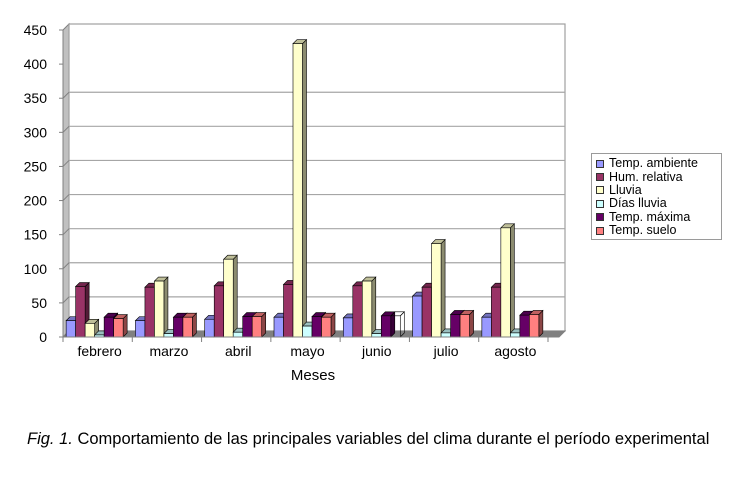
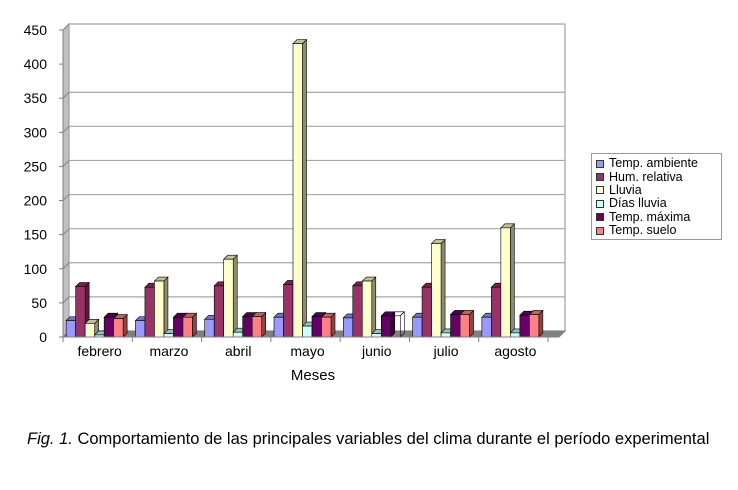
Temp. ambiente/julio: 60 -> 30
